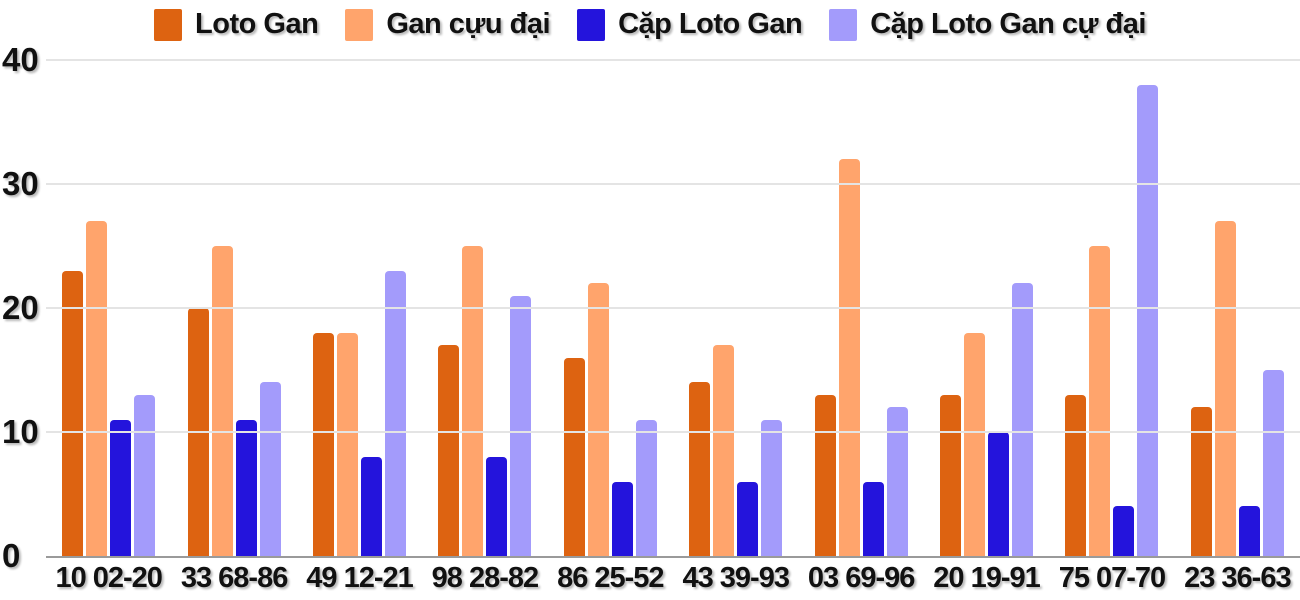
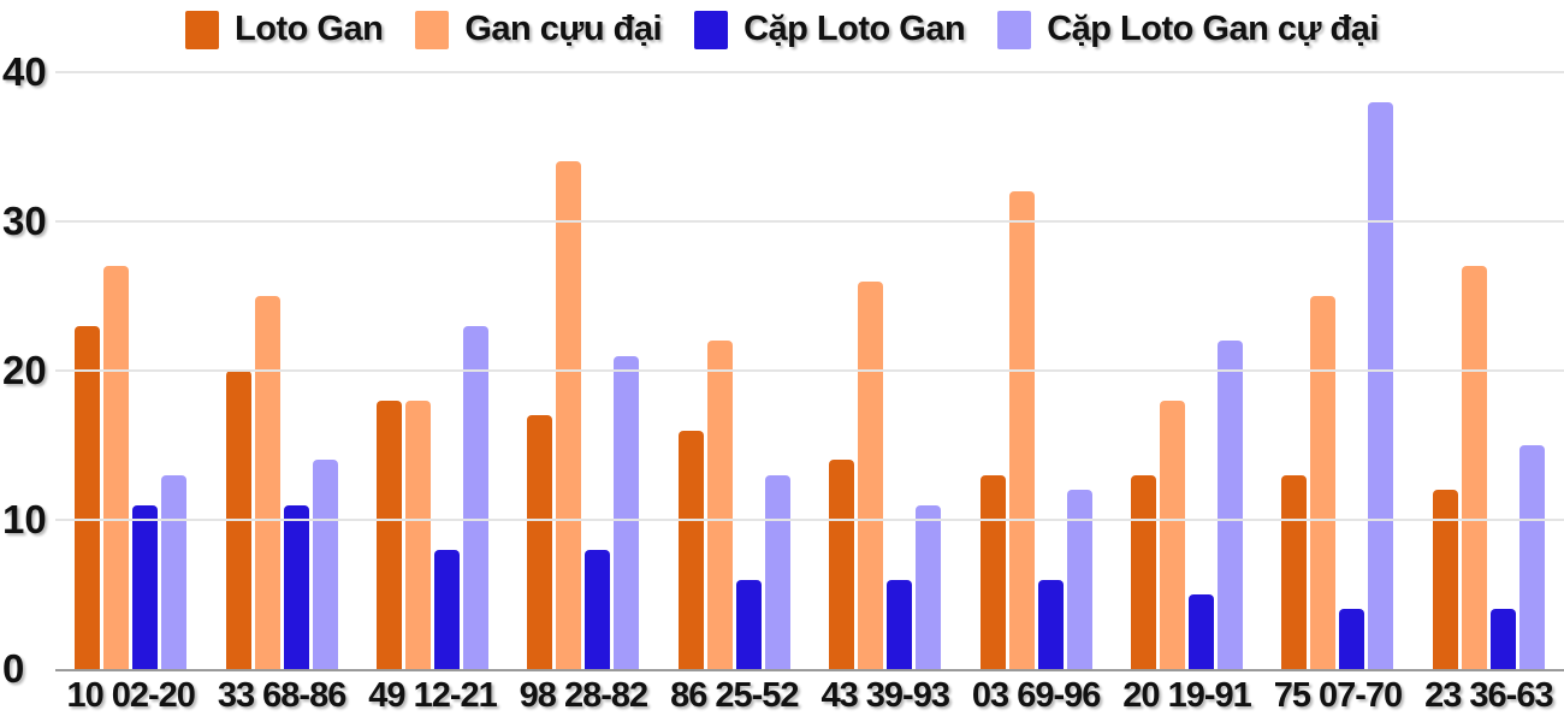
Gan cựu đại/98 28-82: 25 -> 34
Cặp Loto Gan cự đại/86 25-52: 11 -> 13
Gan cựu đại/43 39-93: 17 -> 26
Cặp Loto Gan/20 19-91: 10 -> 5
